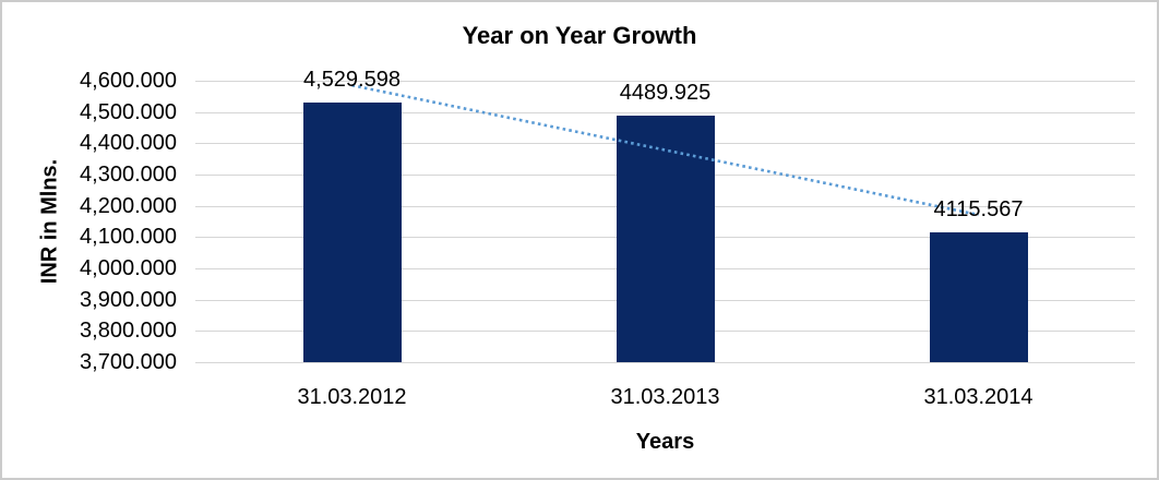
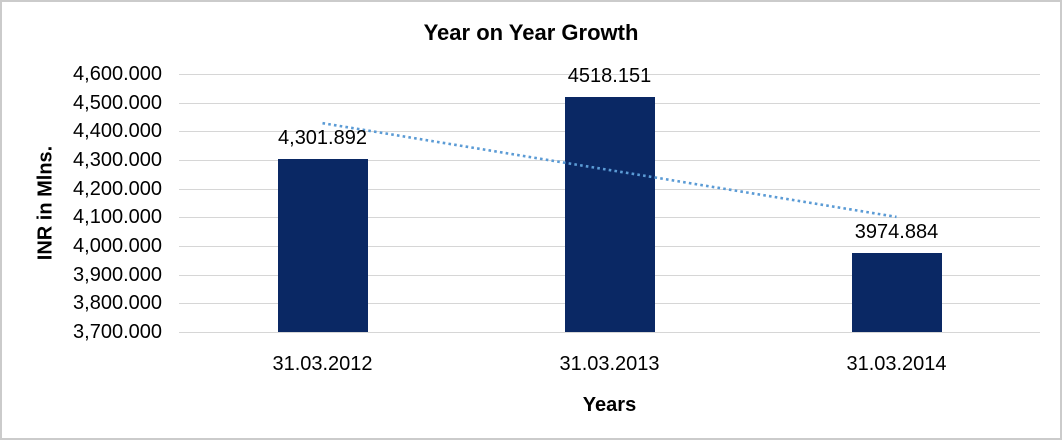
31.03.2012: 4,529.598 -> 4,301.892
31.03.2013: 4489.925 -> 4518.151
31.03.2014: 4115.567 -> 3974.884
